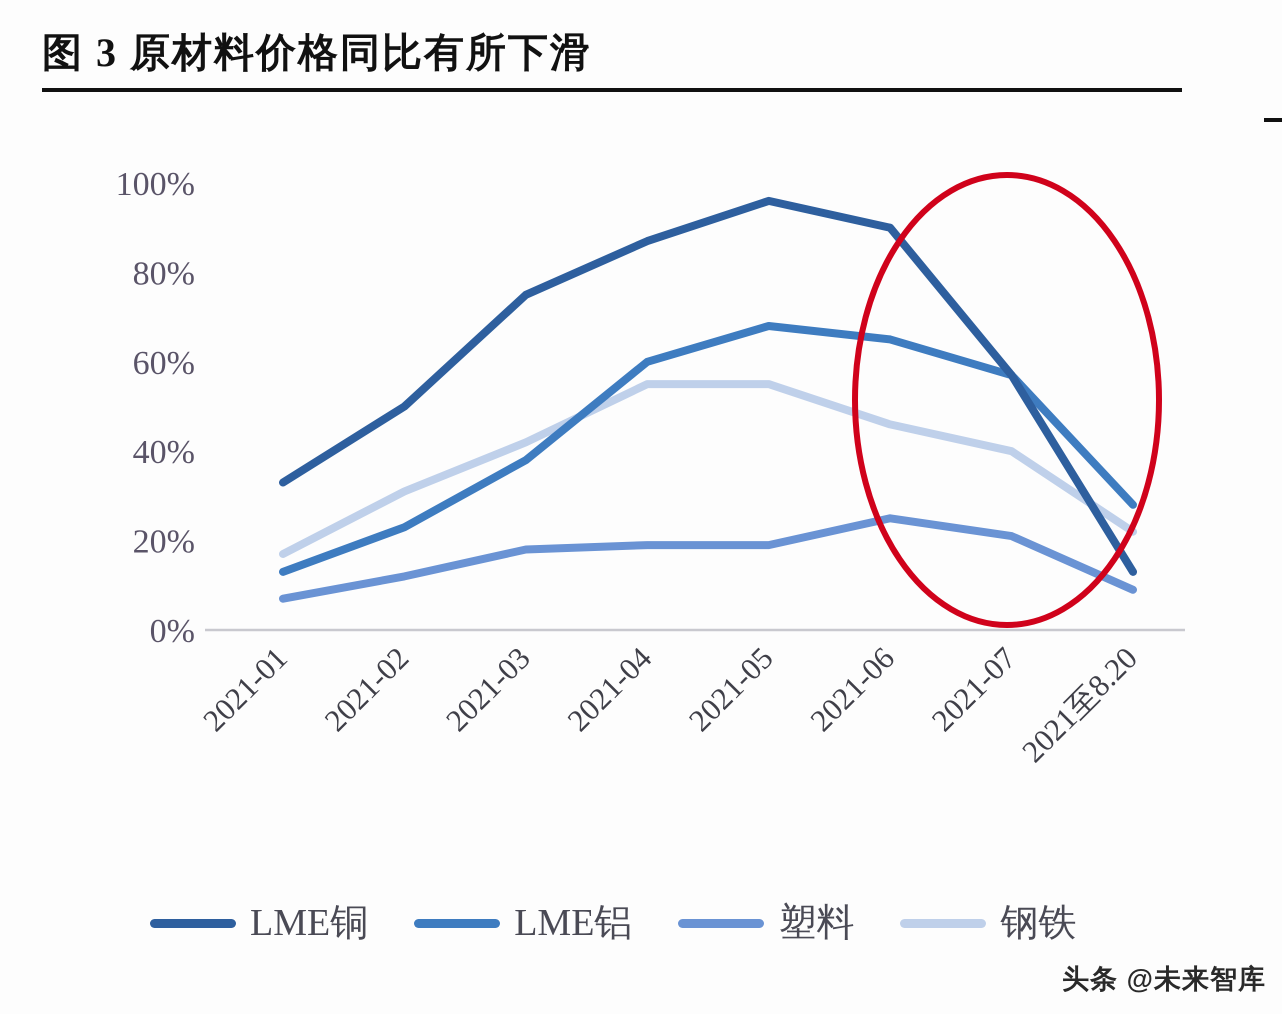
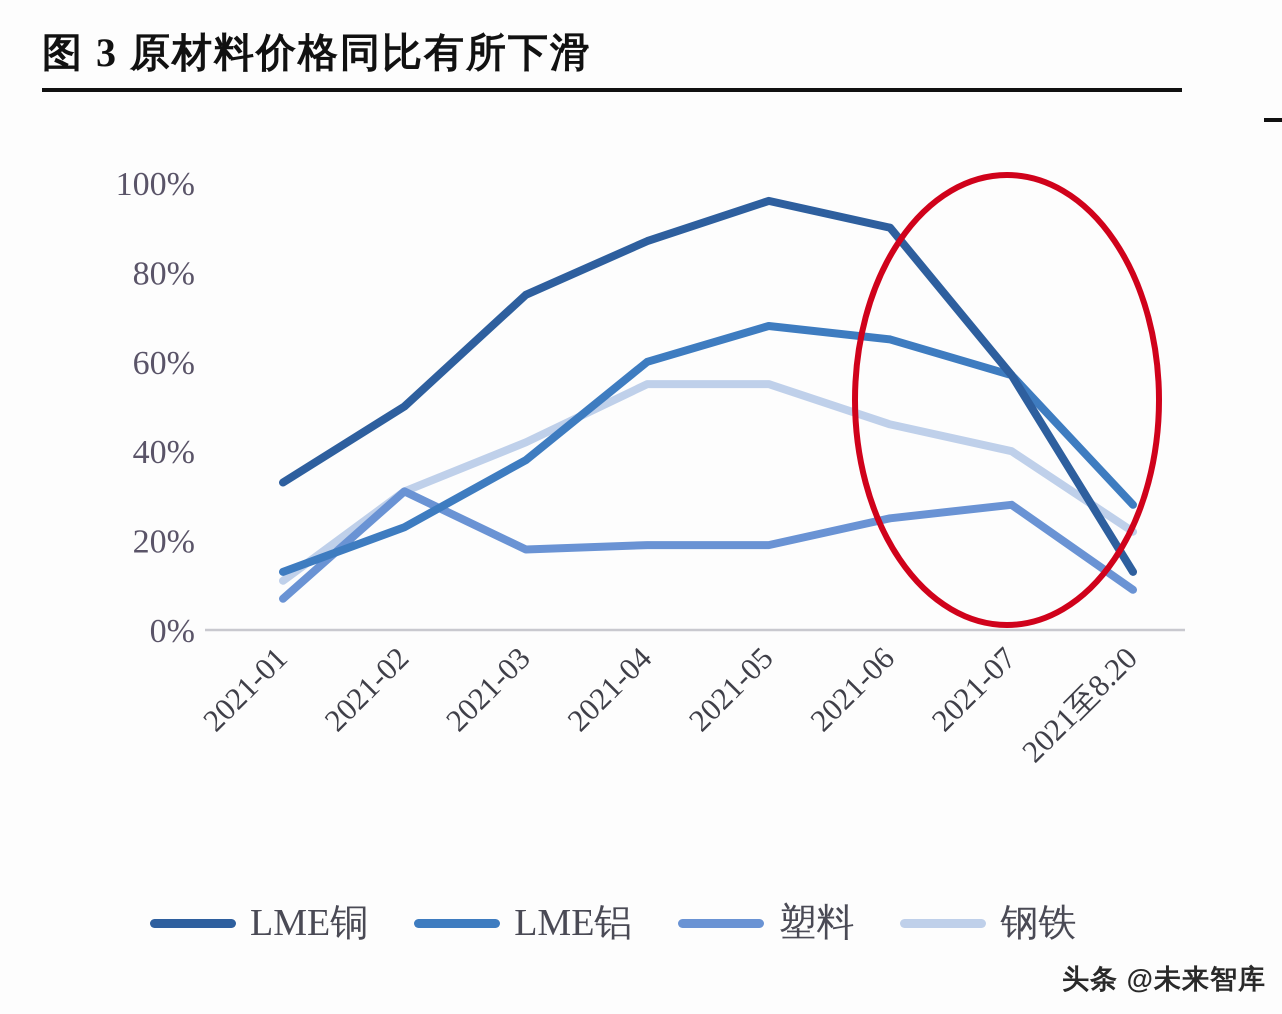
钢铁/2021-01: 17% -> 11%
塑料/2021-02: 12% -> 31%
塑料/2021-07: 21% -> 28%
